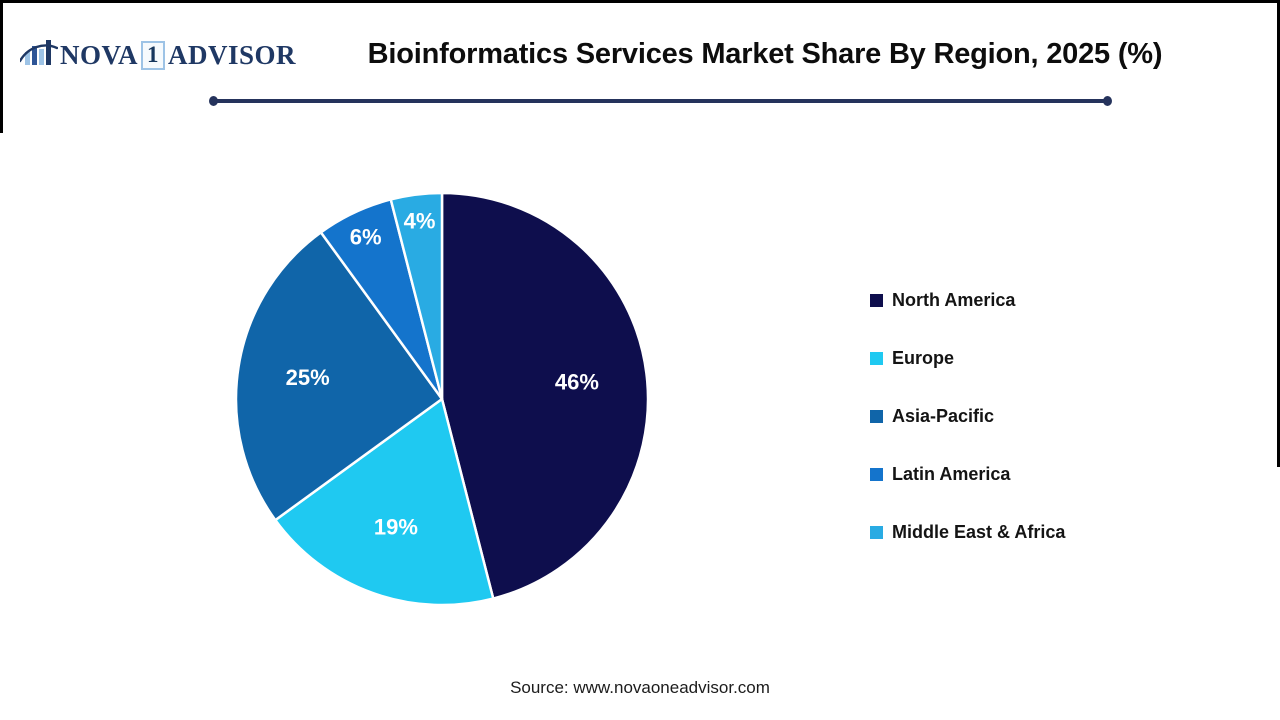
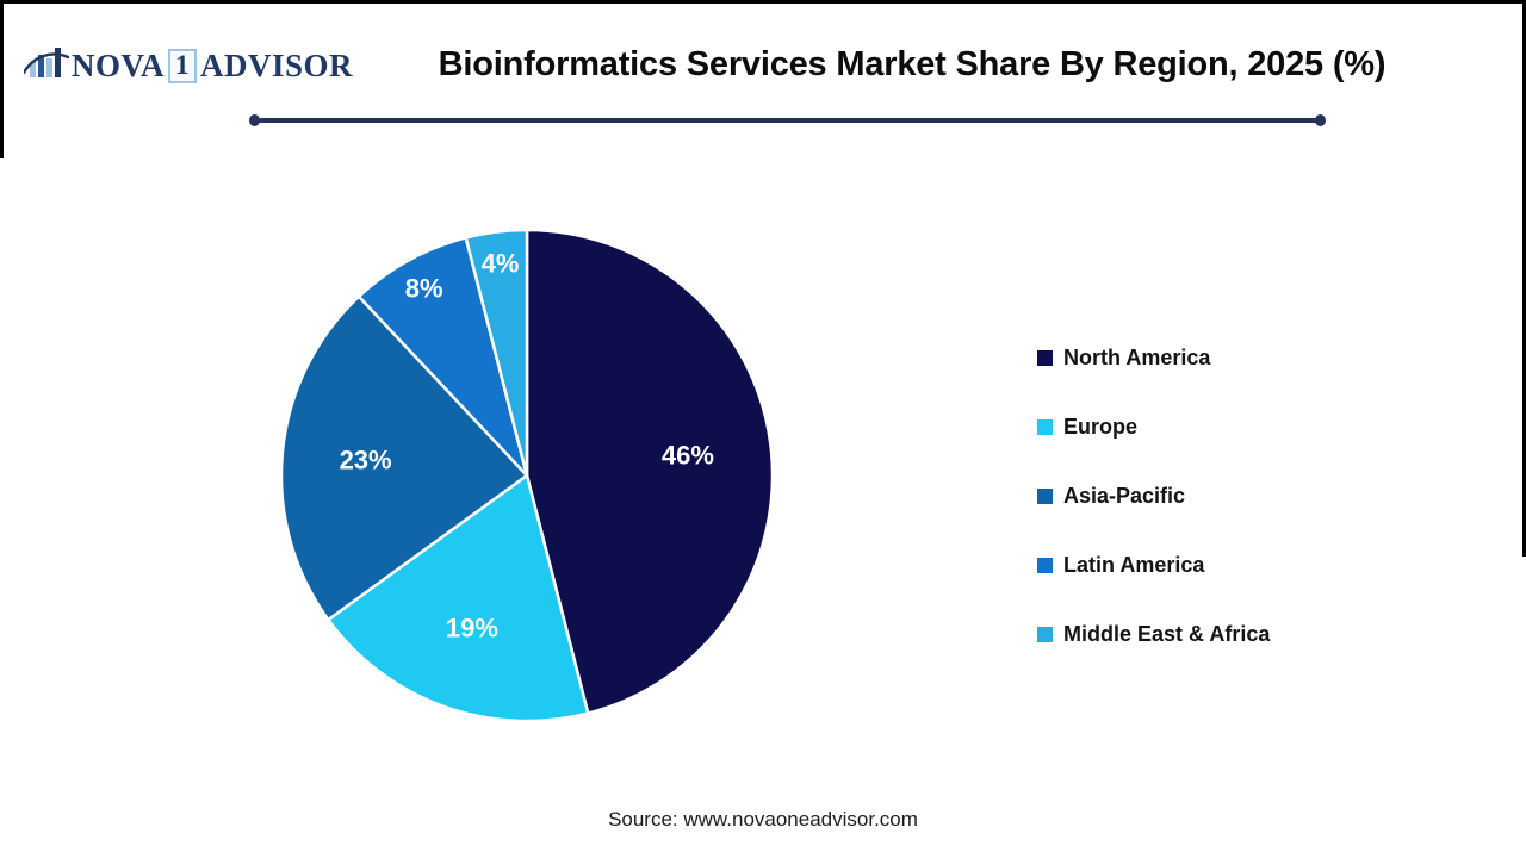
Asia-Pacific: 25% -> 23%
Latin America: 6% -> 8%
